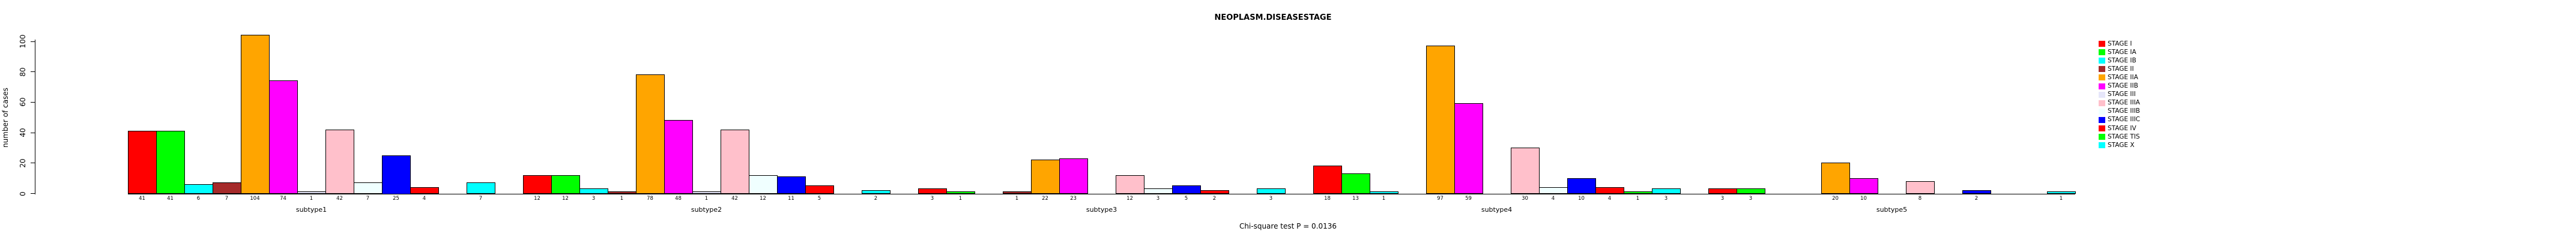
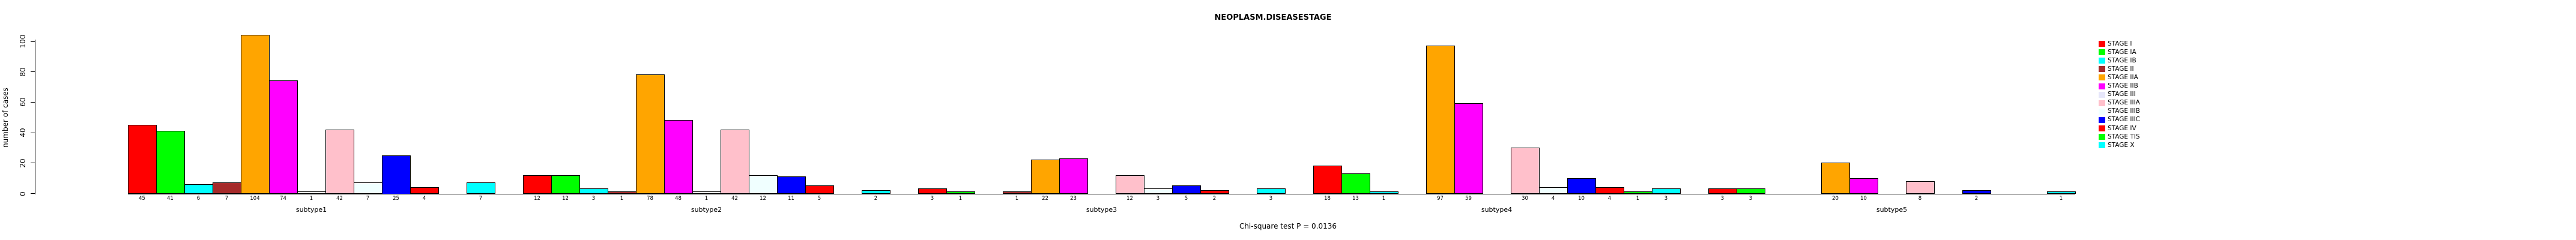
STAGE I/subtype1: 41 -> 45
